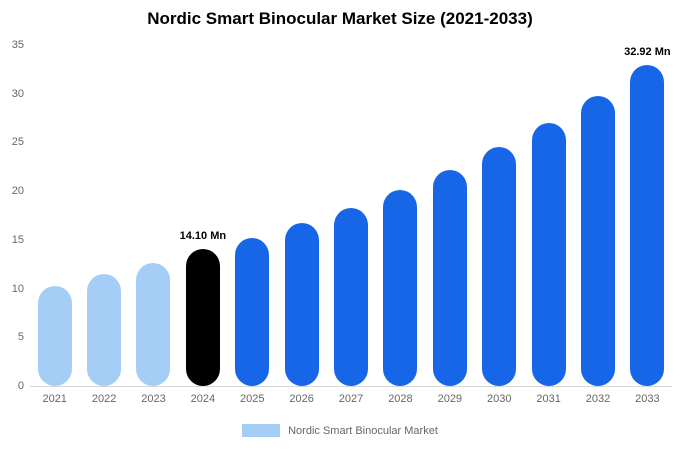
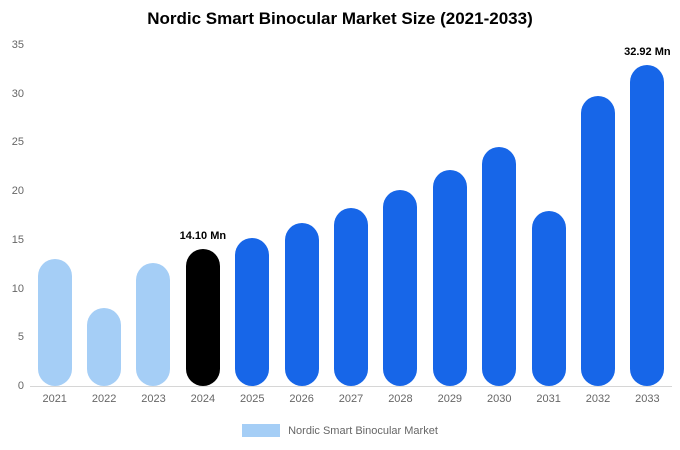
2021: 10 -> 13
2022: 11 -> 8
2031: 27 -> 18
